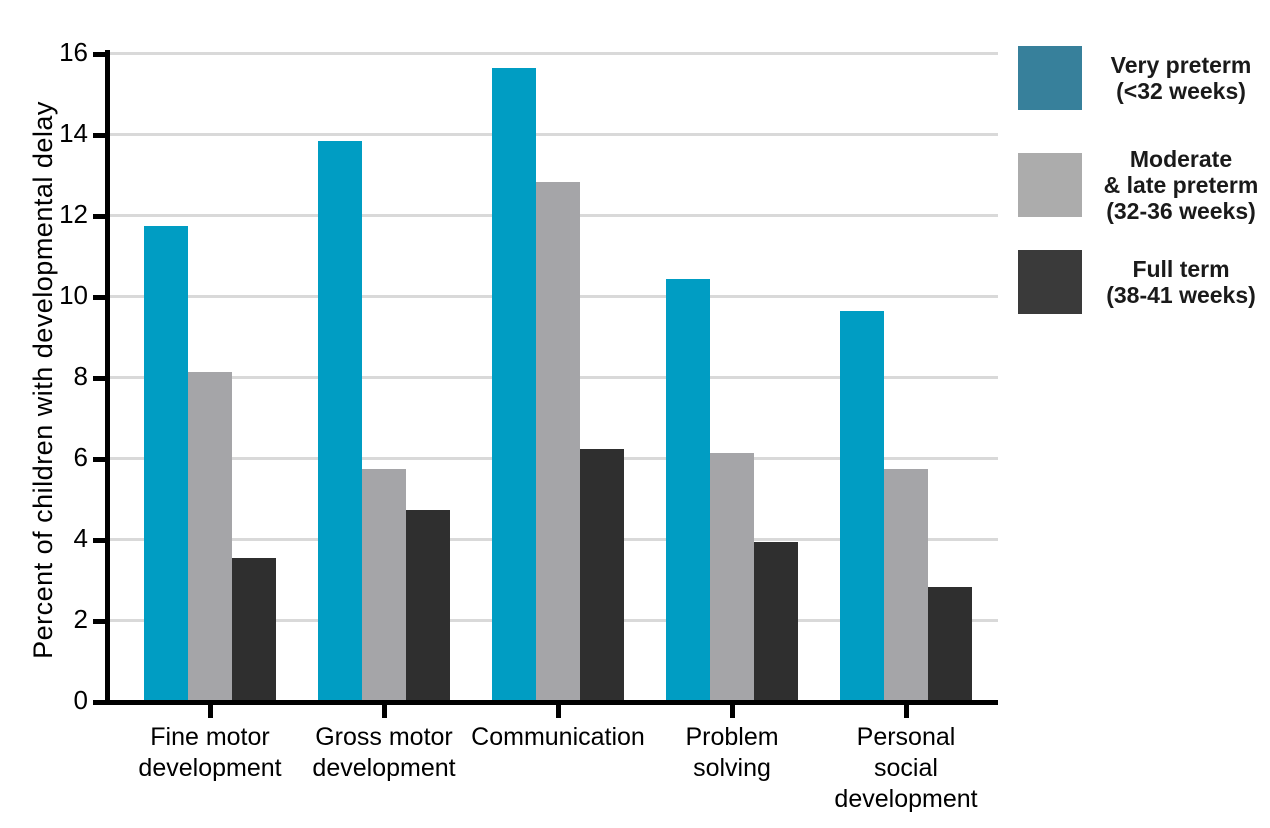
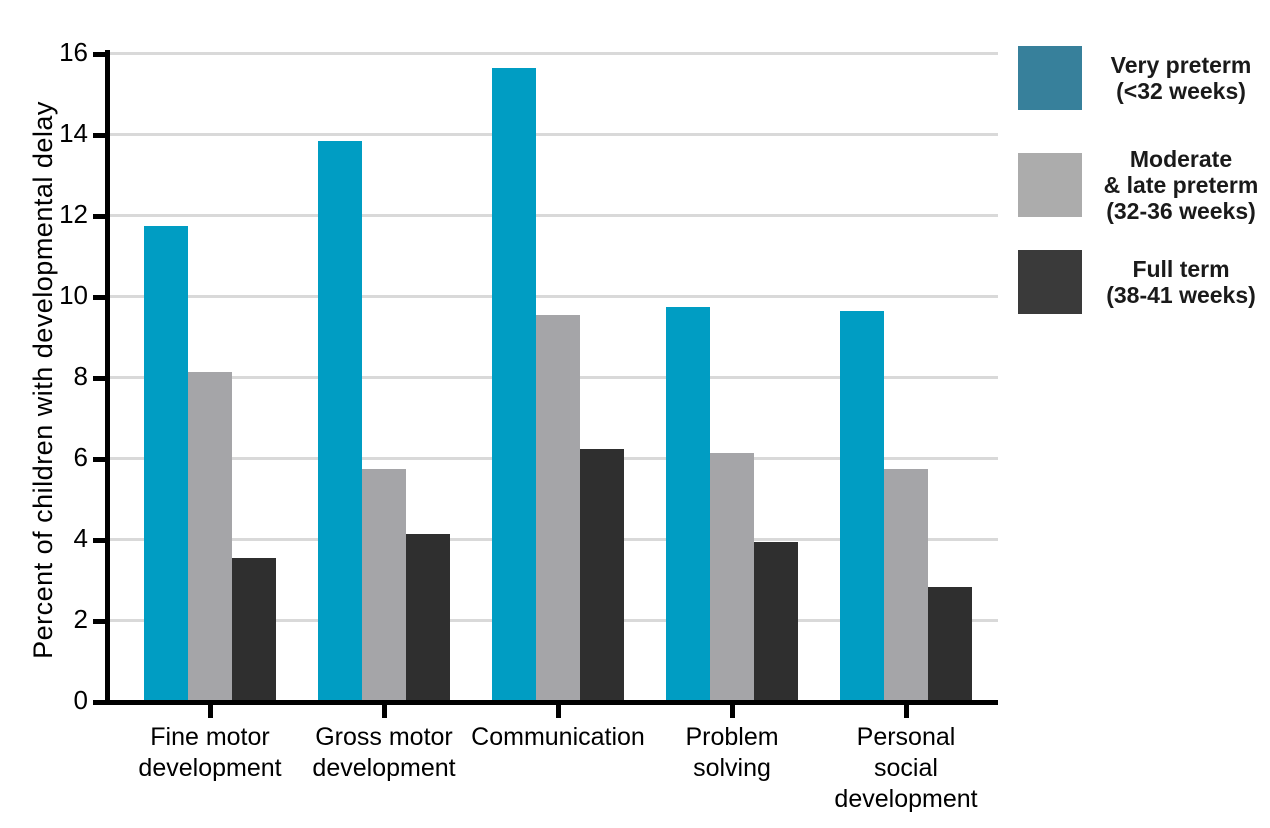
Full term (38-41 weeks)/Gross motor development: 4.7 -> 4.1
Moderate & late preterm (32-36 weeks)/Communication: 12.8 -> 9.5
Very preterm (<32 weeks)/Problem solving: 10.4 -> 9.7
